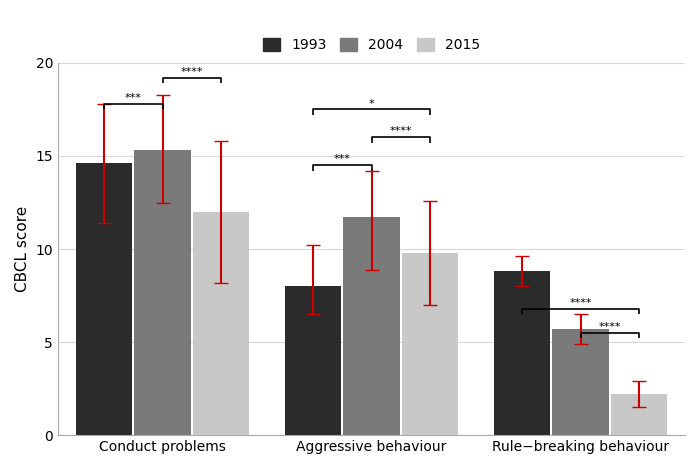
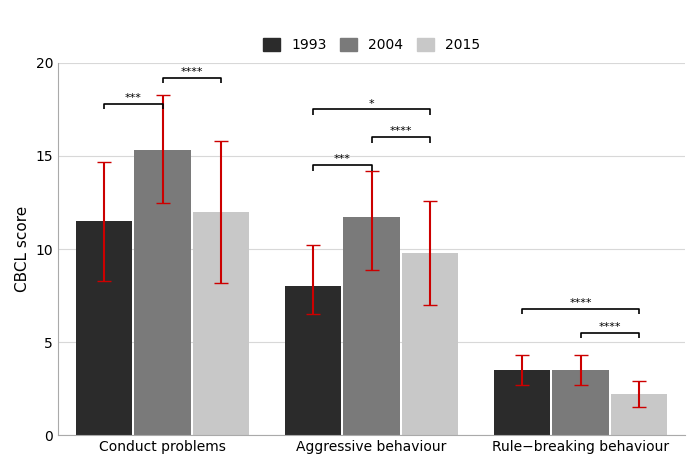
1993/Conduct problems: 14.6 -> 11.5
1993/Rule−breaking behaviour: 8.8 -> 3.5
2004/Rule−breaking behaviour: 5.7 -> 3.5
